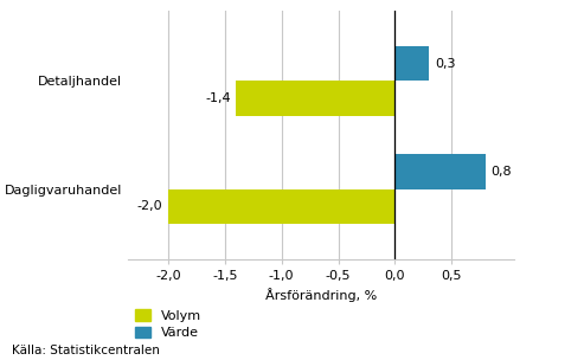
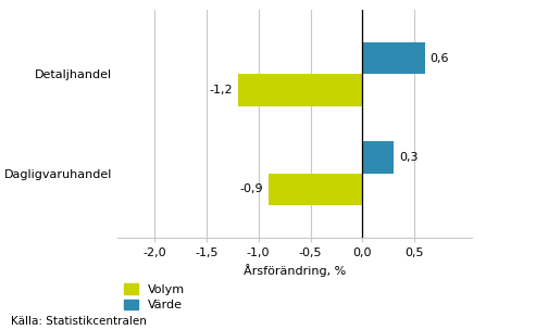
Värde/Detaljhandel: 0,3 -> 0,6
Volym/Detaljhandel: -1,4 -> -1,2
Värde/Dagligvaruhandel: 0,8 -> 0,3
Volym/Dagligvaruhandel: -2,0 -> -0,9
